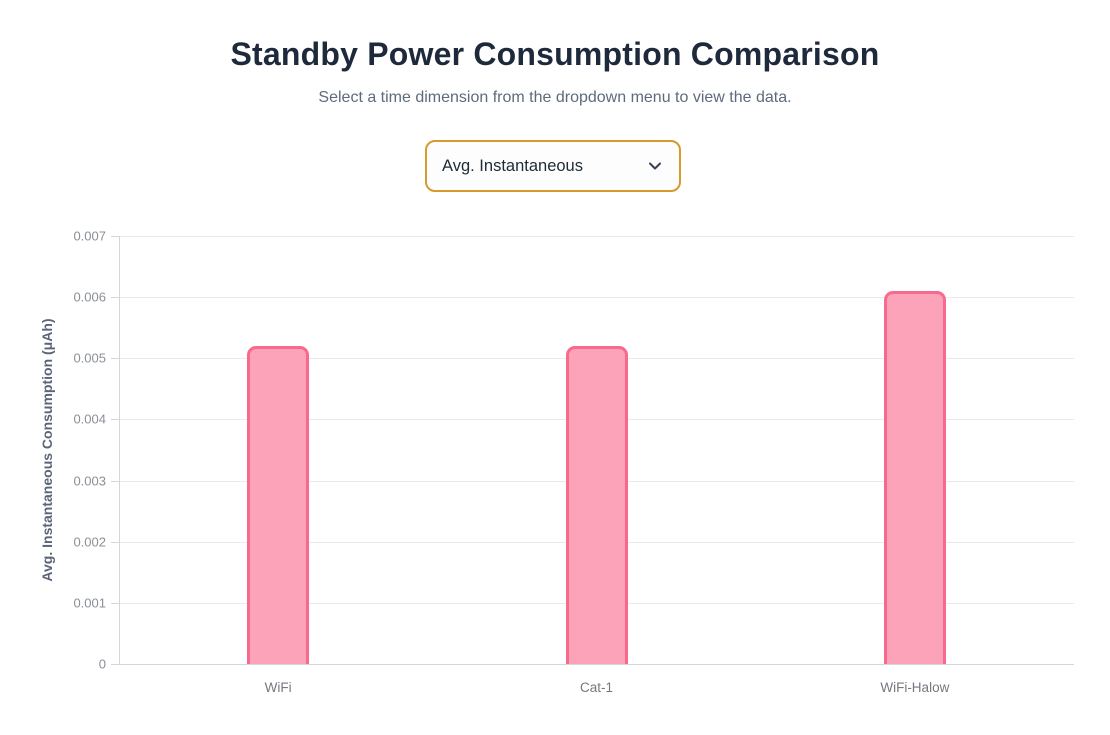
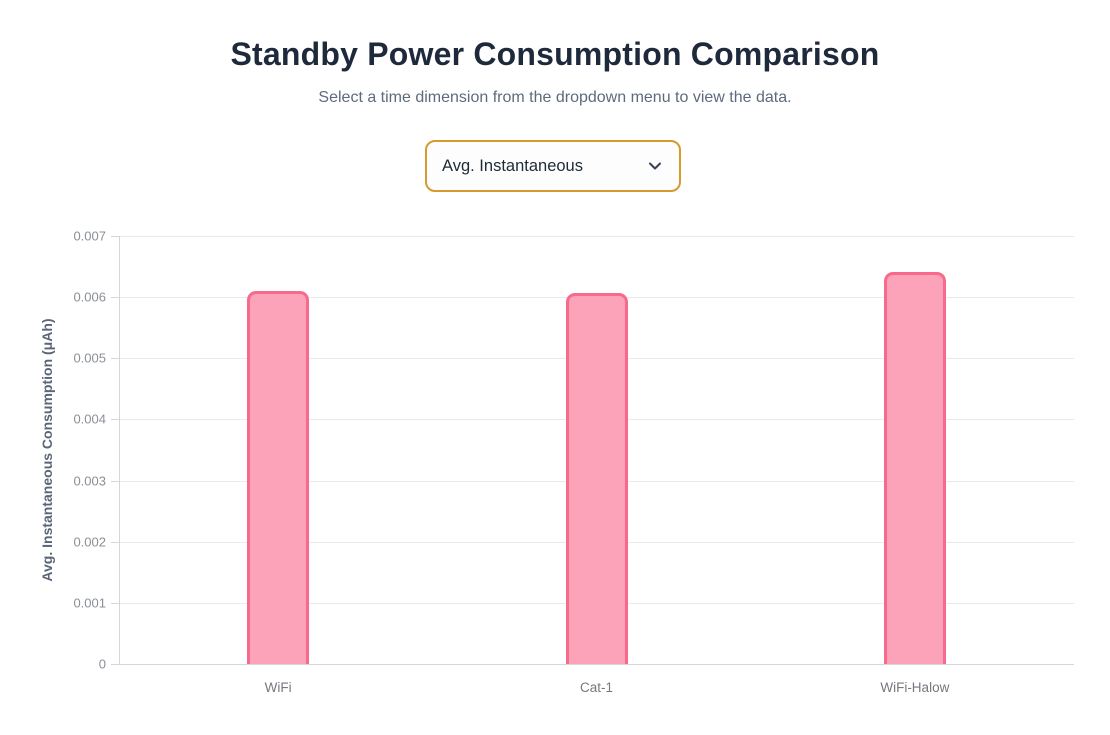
WiFi: 0.0052 -> 0.0061
Cat-1: 0.0052 -> 0.0061
WiFi-Halow: 0.0061 -> 0.0064
